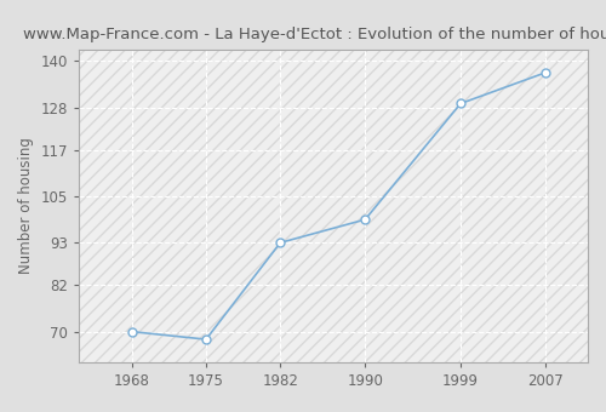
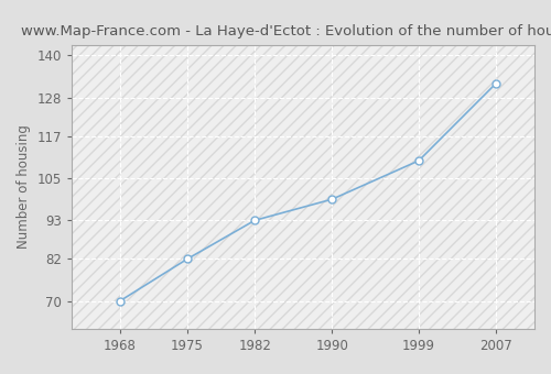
1975: 68 -> 82
1999: 129 -> 110
2007: 137 -> 132
